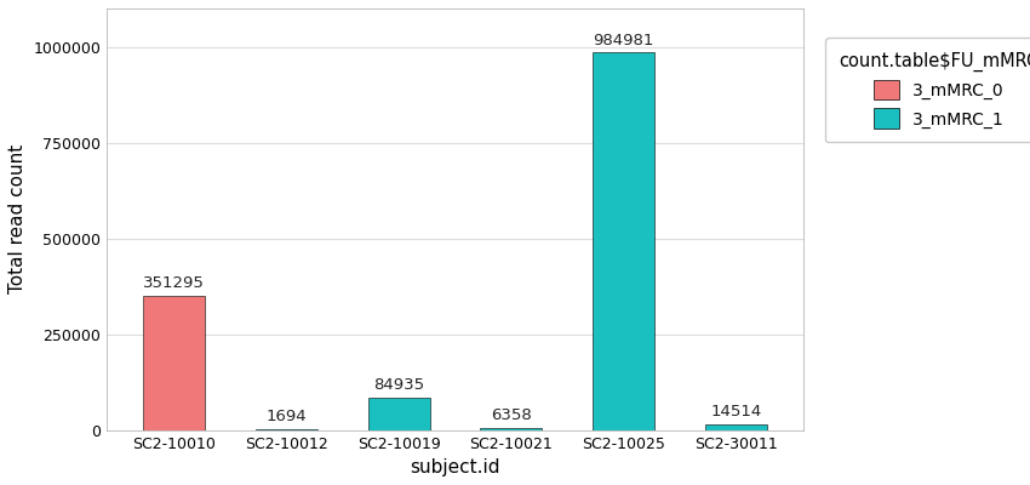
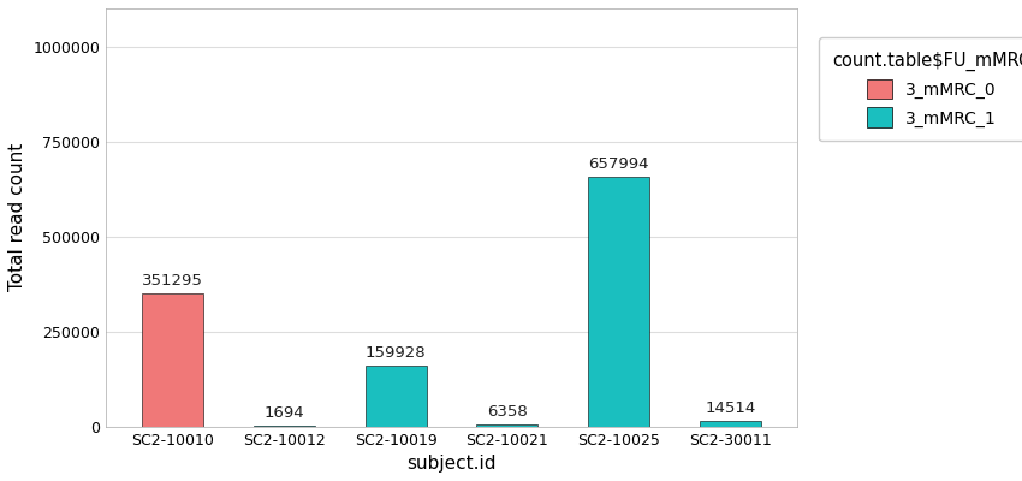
SC2-10019: 84935 -> 159928
SC2-10025: 984981 -> 657994
